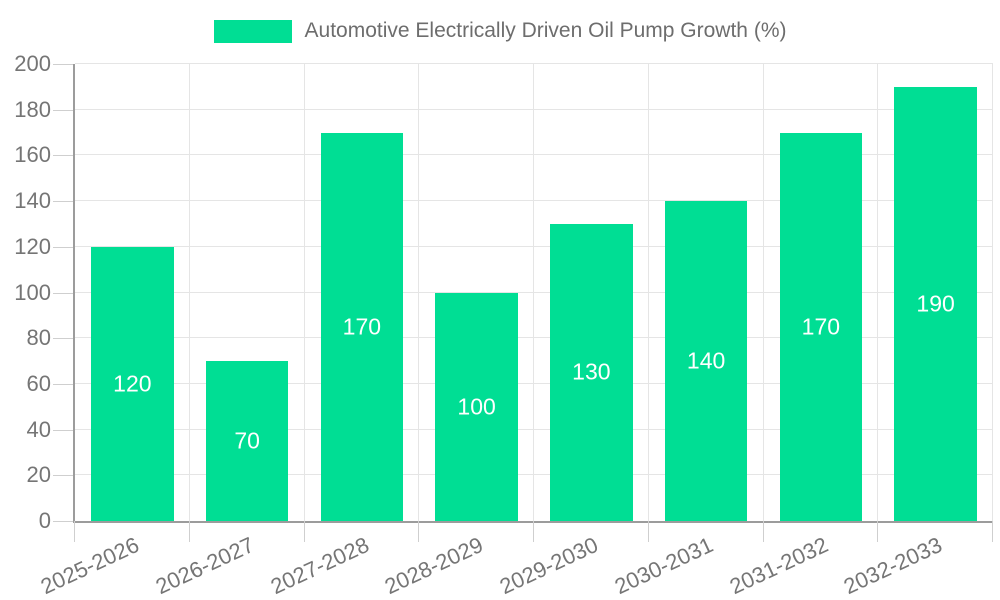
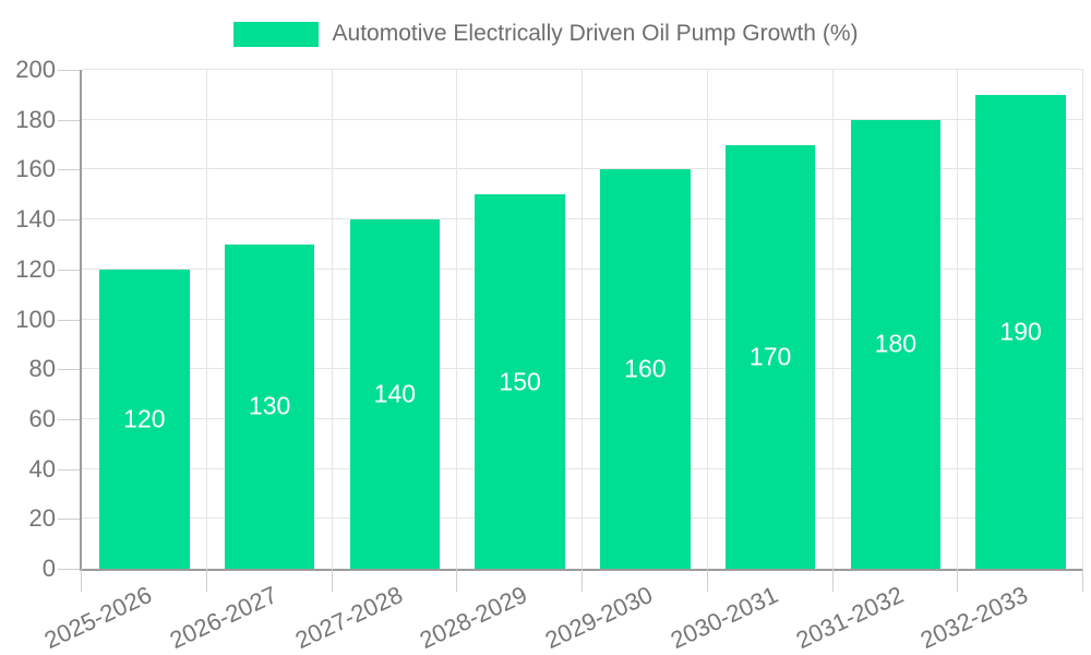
2026-2027: 70 -> 130
2027-2028: 170 -> 140
2028-2029: 100 -> 150
2029-2030: 130 -> 160
2030-2031: 140 -> 170
2031-2032: 170 -> 180
